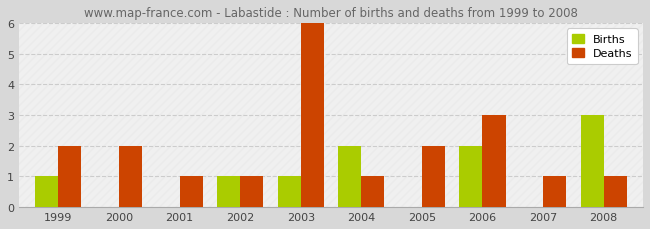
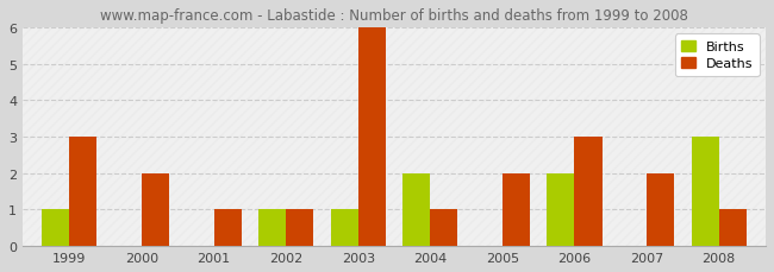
Deaths/1999: 2 -> 3
Deaths/2007: 1 -> 2
